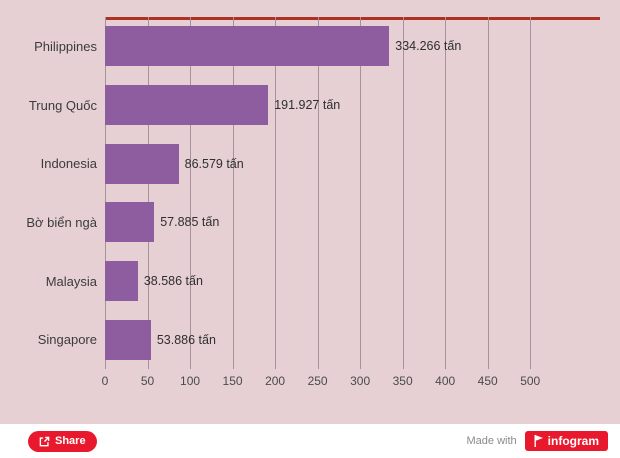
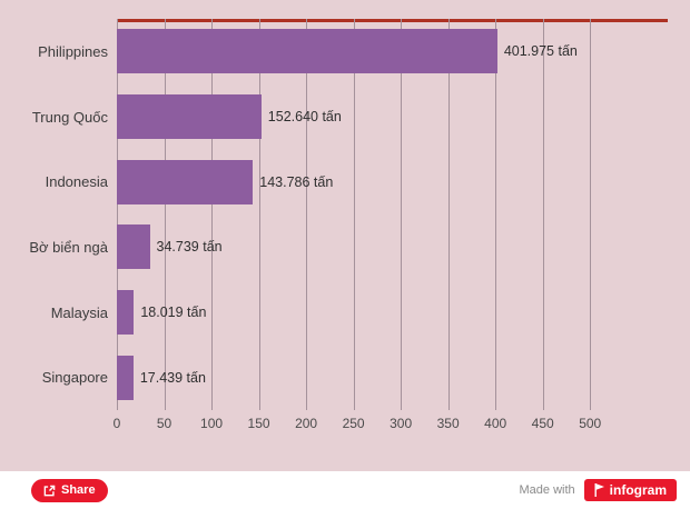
Philippines: 334.266 -> 401.975
Trung Quốc: 191.927 -> 152.640
Indonesia: 86.579 -> 143.786
Bờ biển ngà: 57.885 -> 34.739
Malaysia: 38.586 -> 18.019
Singapore: 53.886 -> 17.439
